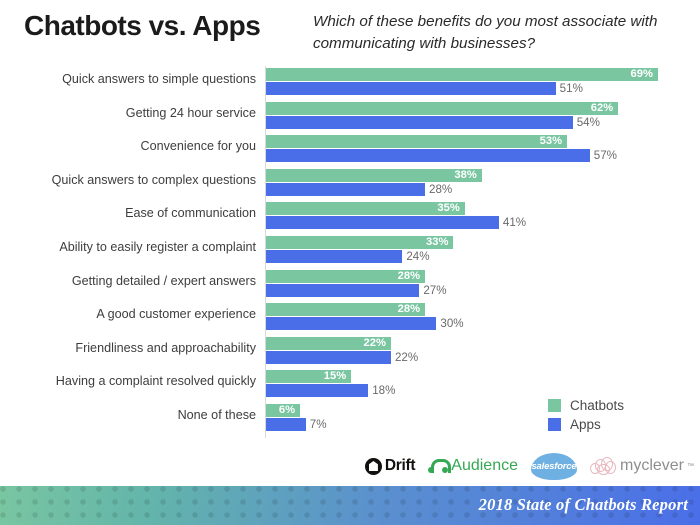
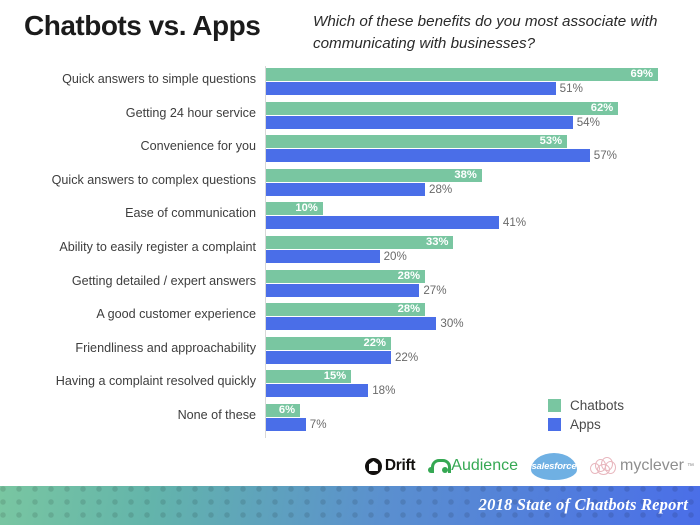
Chatbots/Ease of communication: 35% -> 10%
Apps/Ability to easily register a complaint: 24% -> 20%
